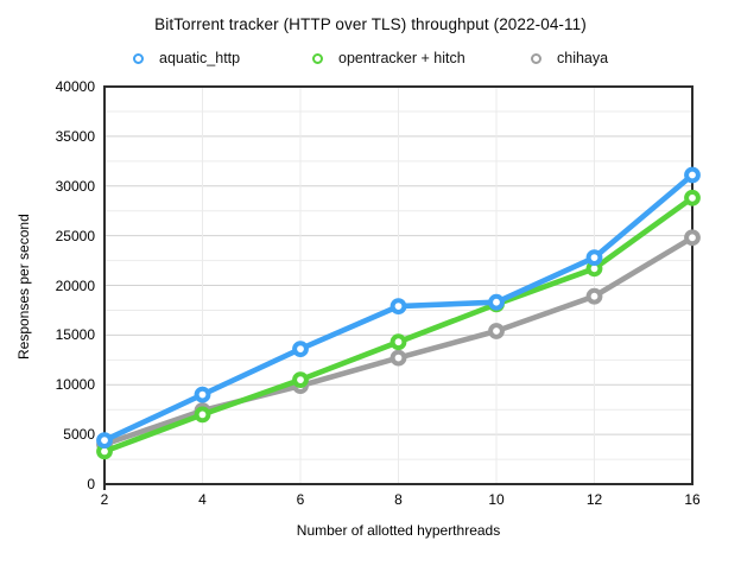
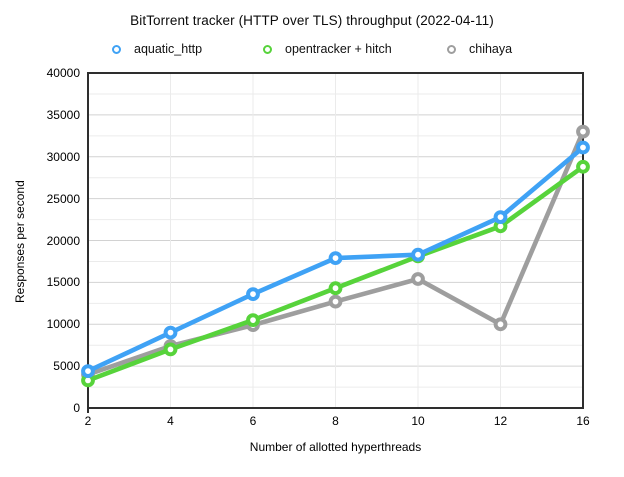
chihaya/12: 19000 -> 10000
chihaya/16: 25000 -> 33000
